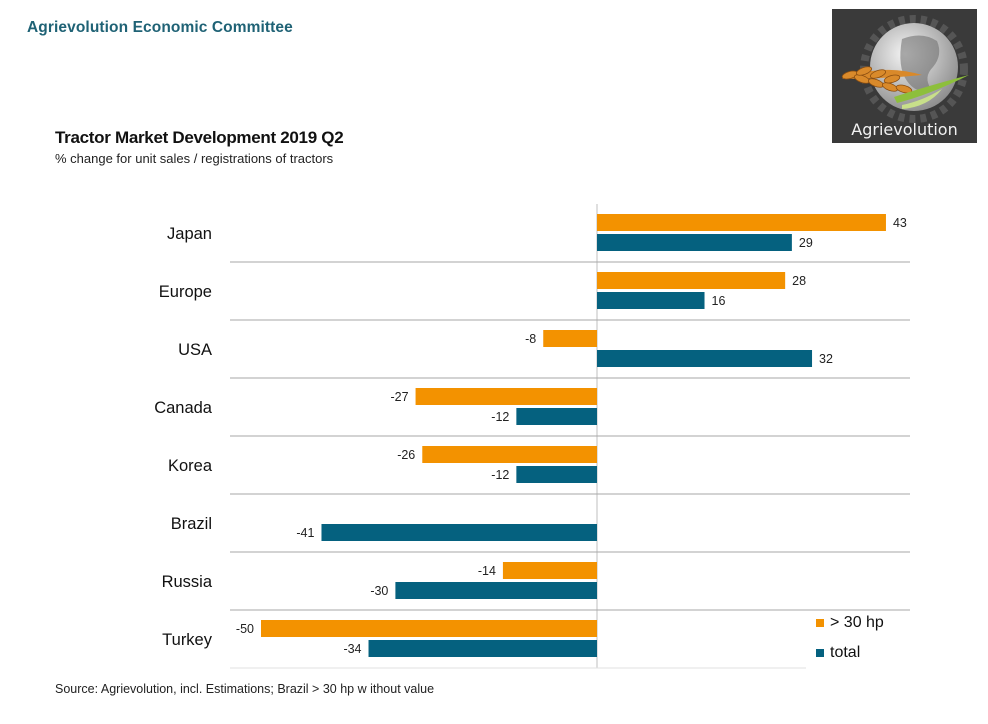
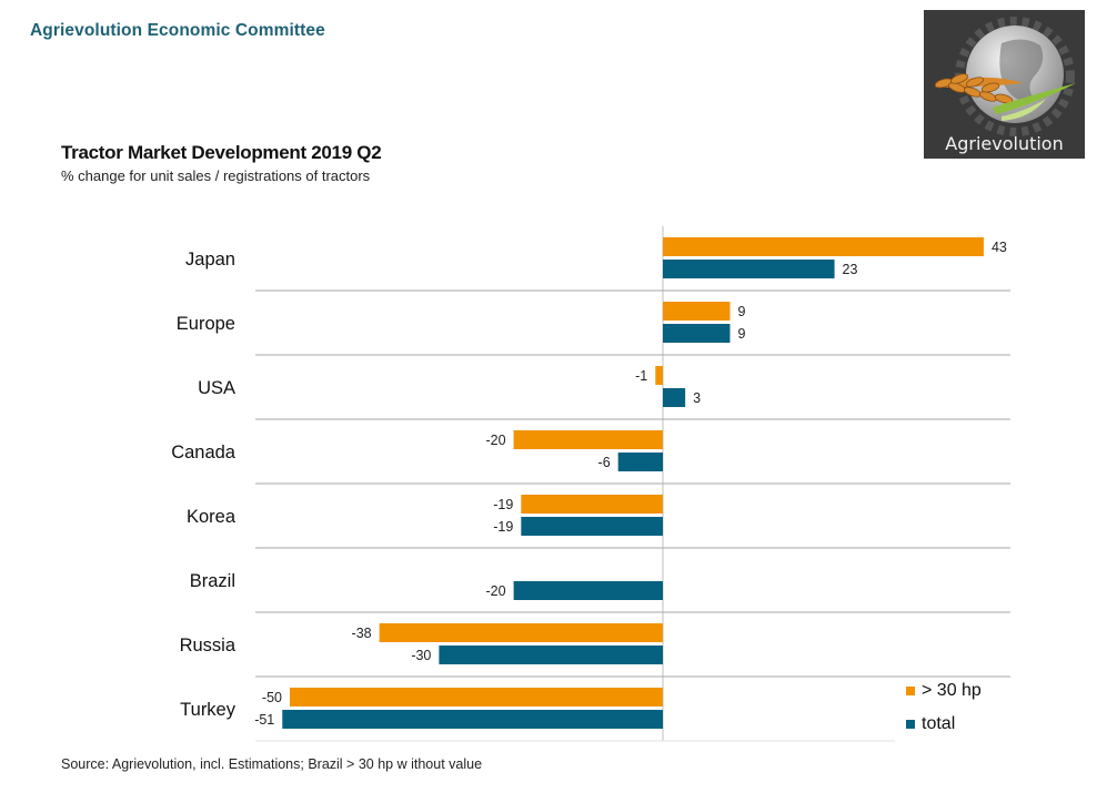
total/Japan: 29 -> 23
> 30 hp/Europe: 28 -> 9
total/Europe: 16 -> 9
> 30 hp/USA: -8 -> -1
total/USA: 32 -> 3
> 30 hp/Canada: -27 -> -20
total/Canada: -12 -> -6
> 30 hp/Korea: -26 -> -19
total/Korea: -12 -> -19
total/Brazil: -41 -> -20
> 30 hp/Russia: -14 -> -38
total/Turkey: -34 -> -51
